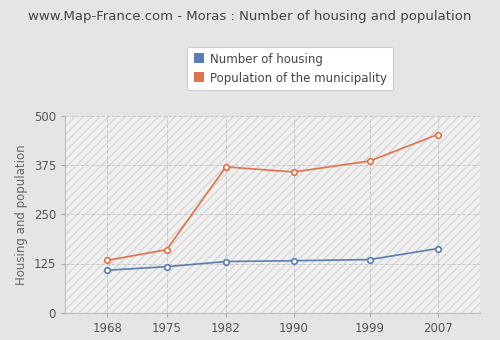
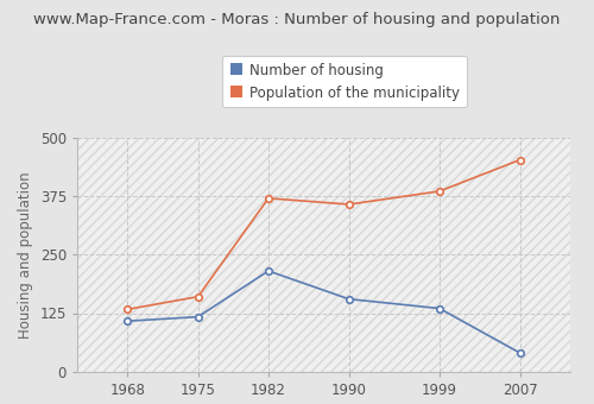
Number of housing/1982: 130 -> 215
Number of housing/1990: 132 -> 155
Number of housing/2007: 163 -> 40
